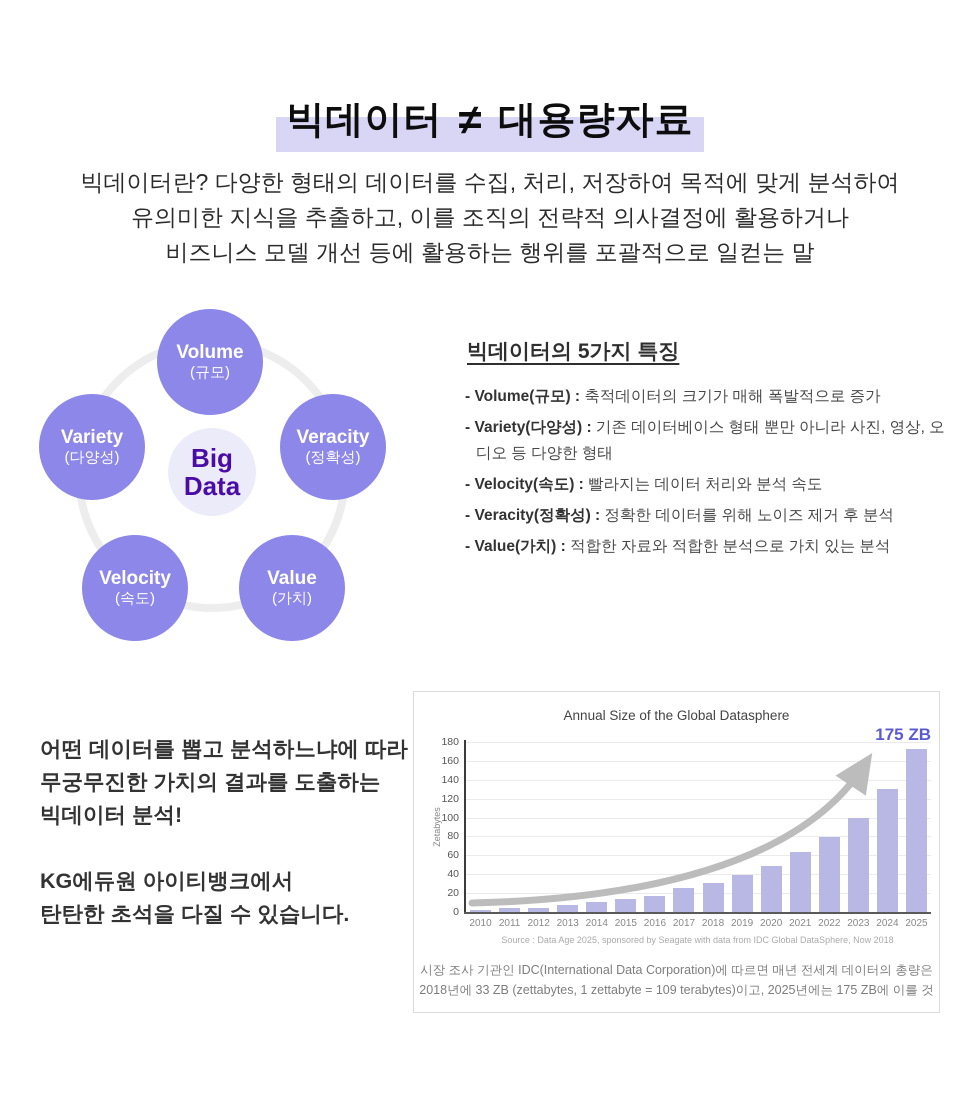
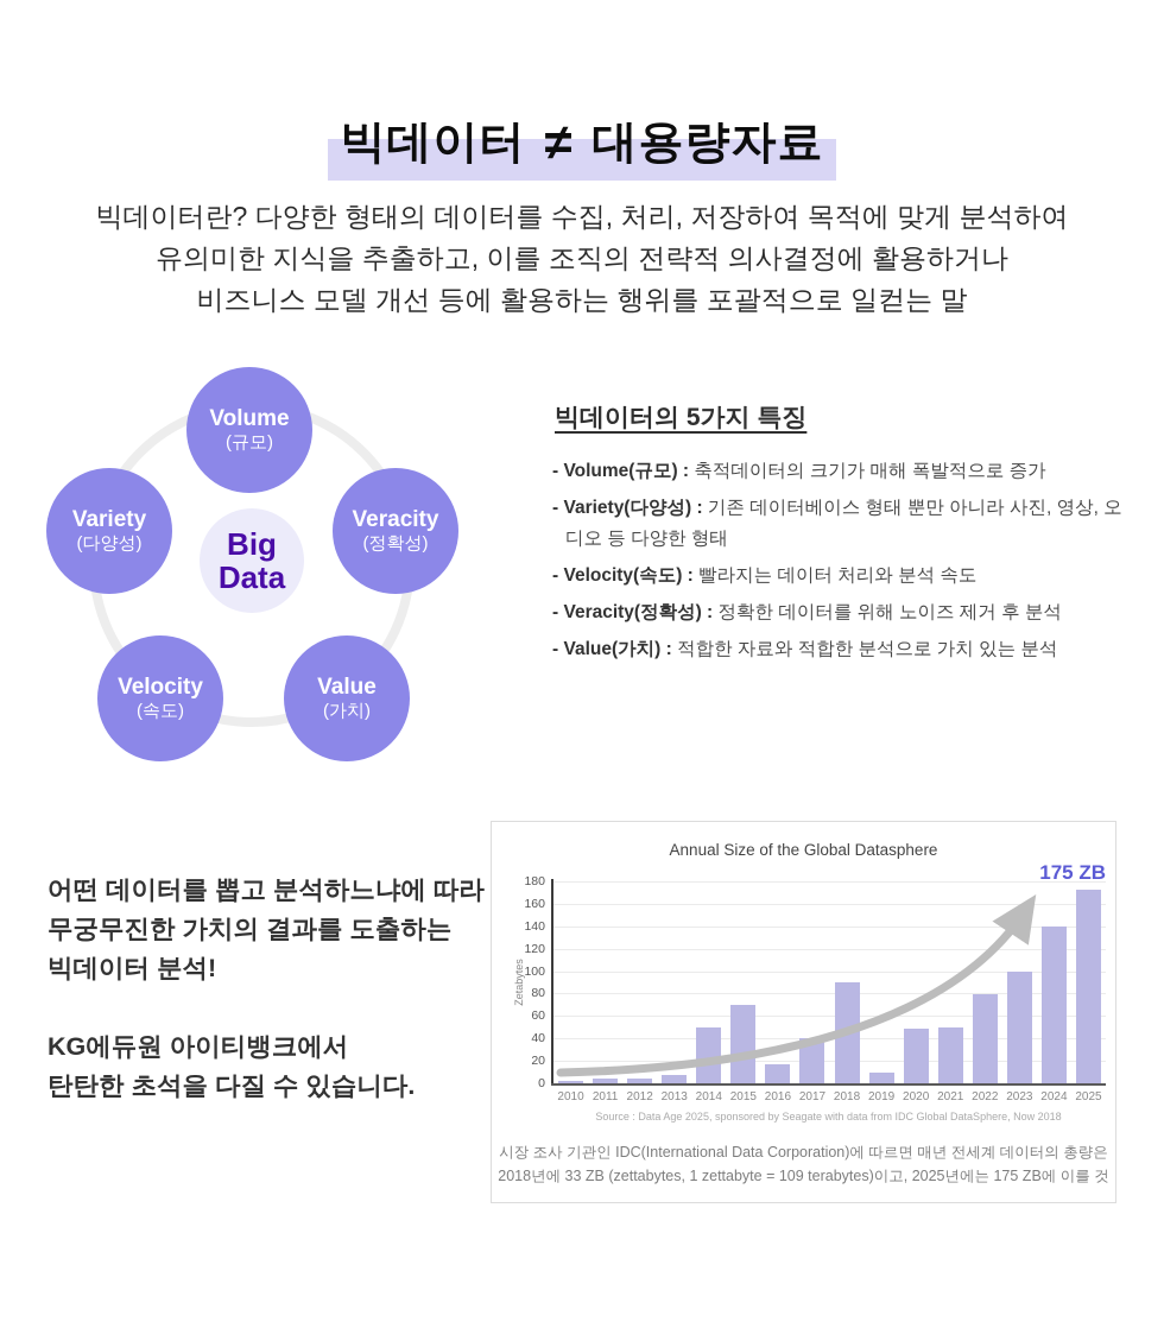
2014: 10 -> 50
2015: 10 -> 70
2017: 20 -> 40
2018: 30 -> 90
2019: 40 -> 10
2021: 60 -> 50
2024: 130 -> 140
